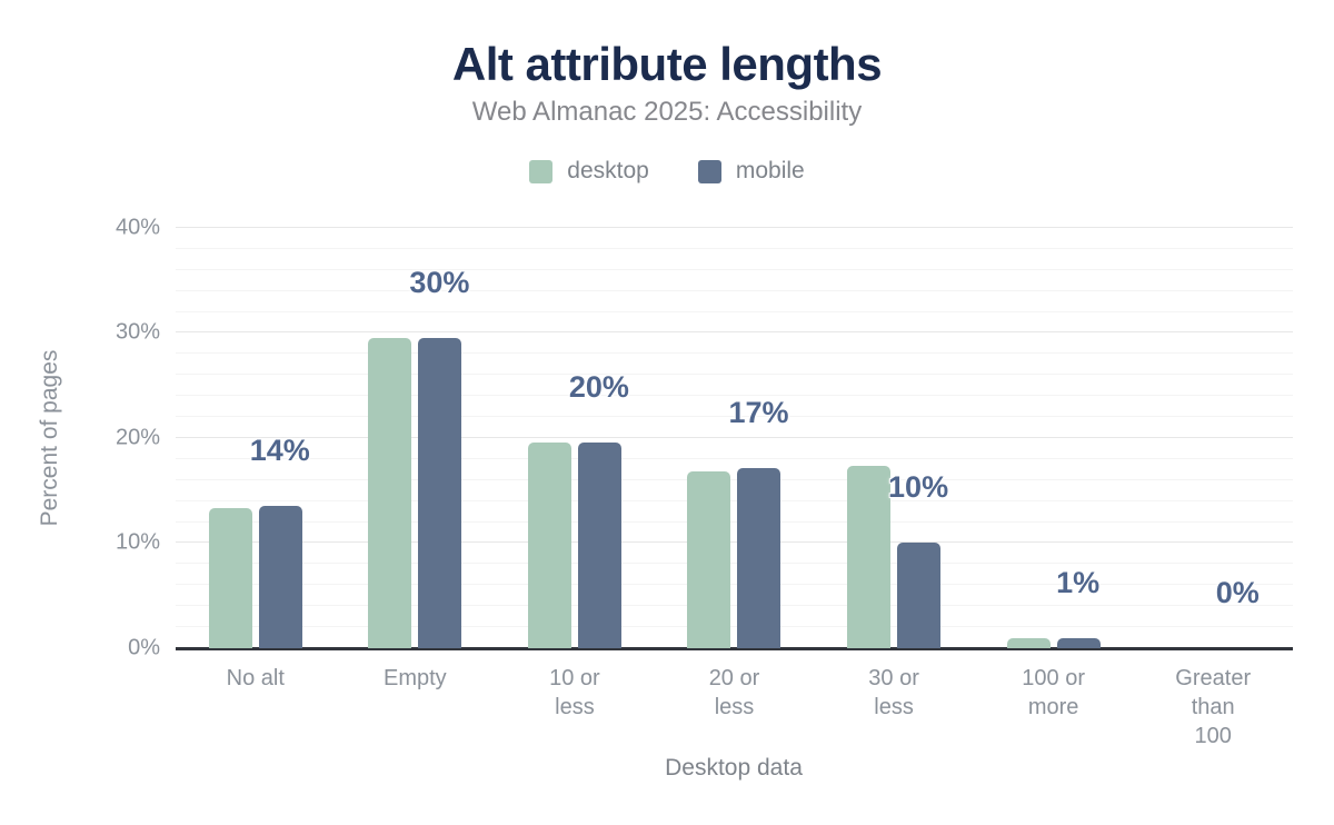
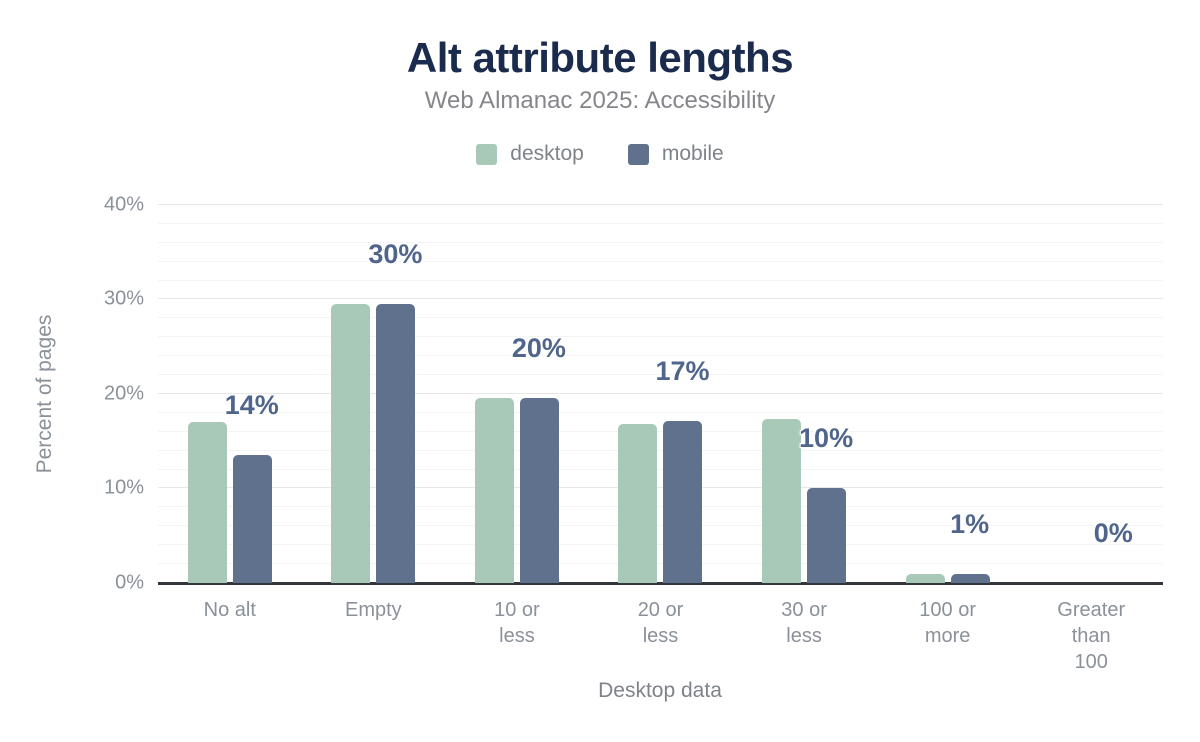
desktop/No alt: 13% -> 17%
